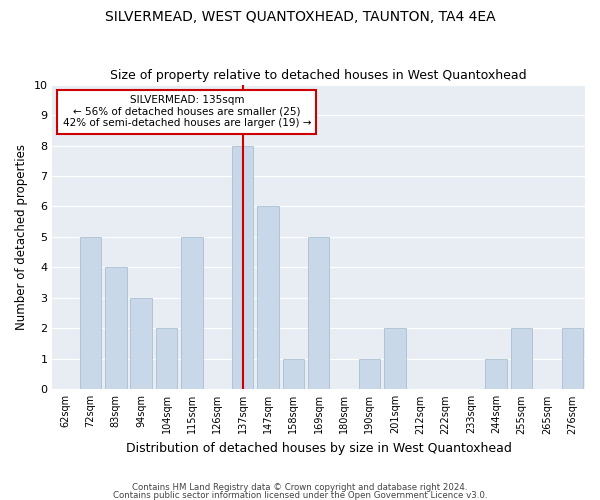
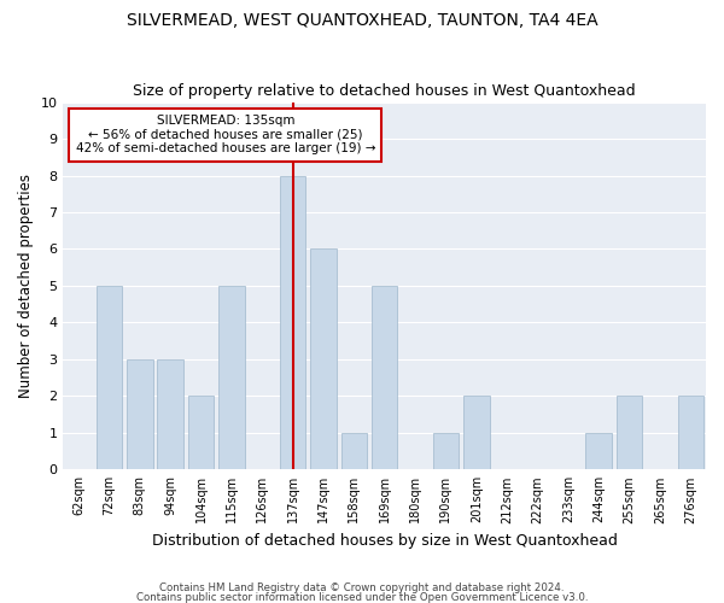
83sqm: 4 -> 3
